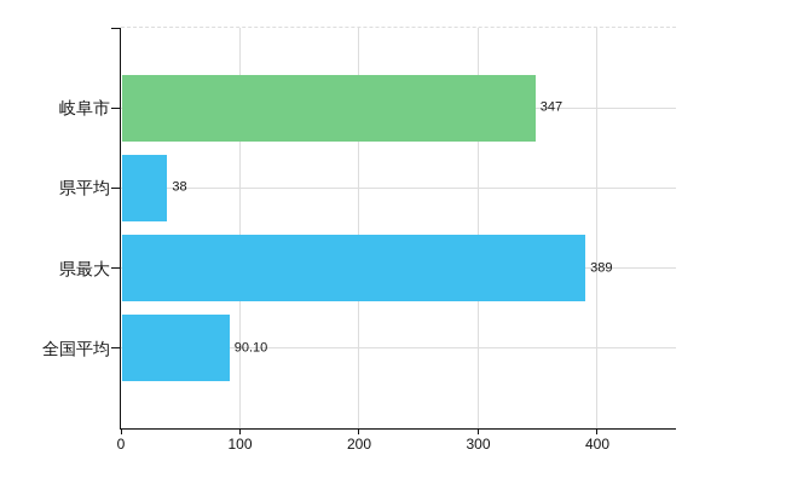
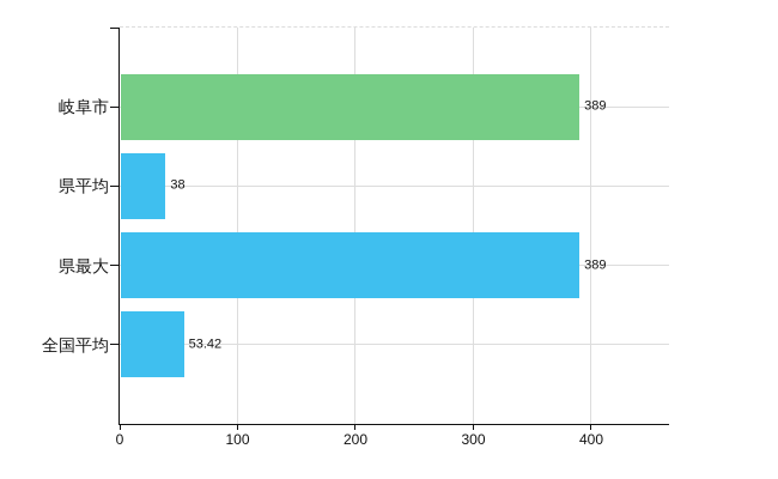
岐阜市: 347 -> 389
全国平均: 90.10 -> 53.42
